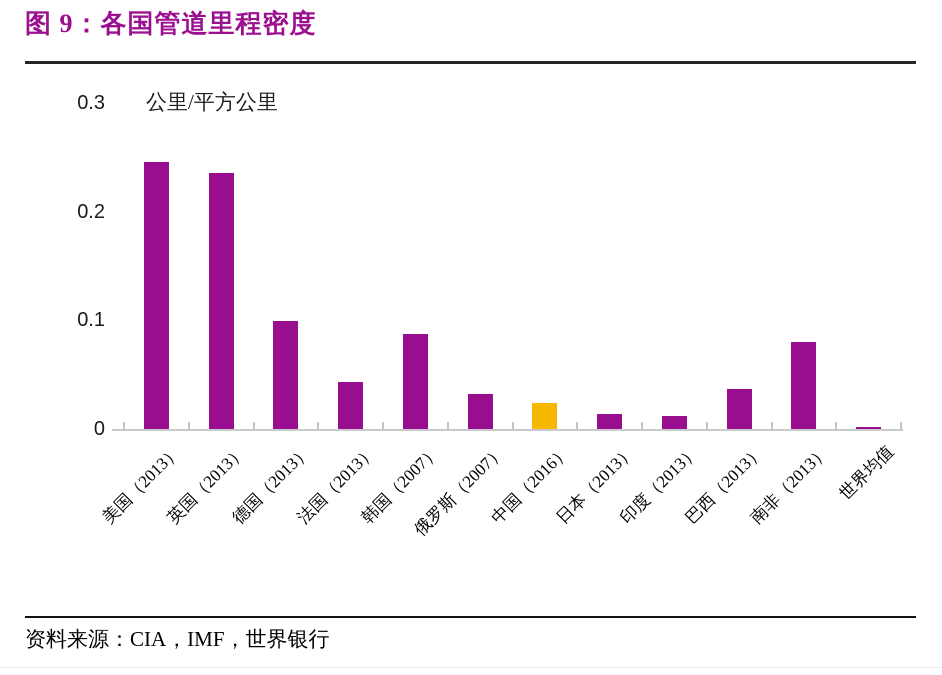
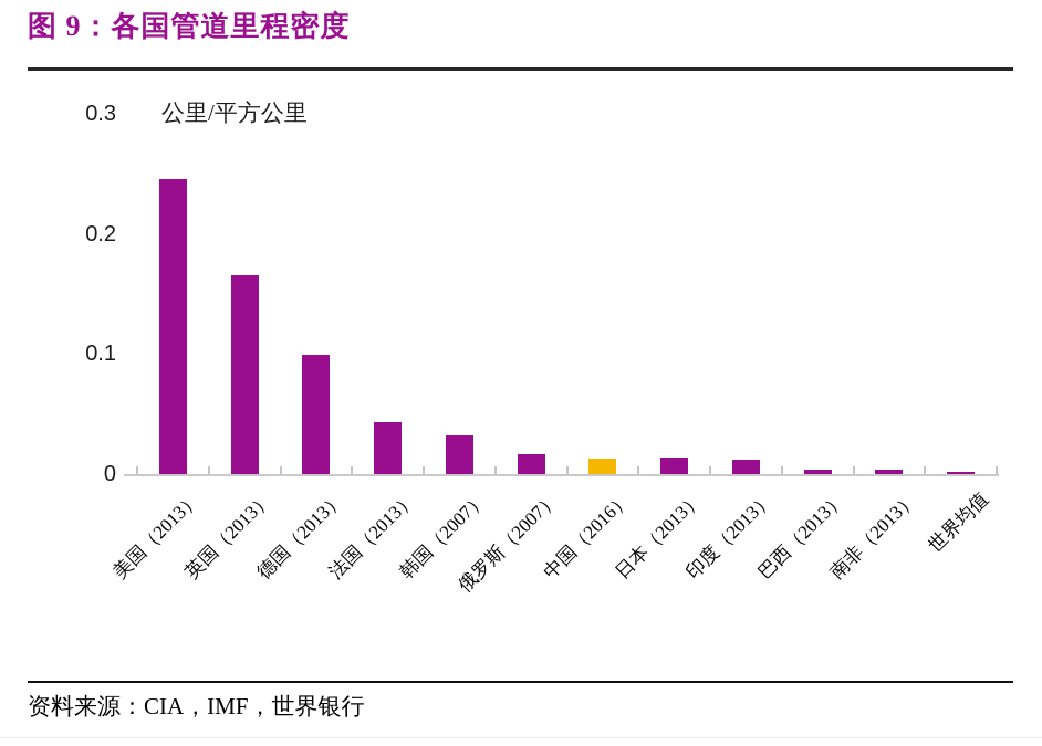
英国（2013）: 0.236 -> 0.166
韩国（2007）: 0.087 -> 0.032
俄罗斯（2007）: 0.032 -> 0.017
中国（2016）: 0.024 -> 0.013
巴西（2013）: 0.037 -> 0.004
南非（2013）: 0.080 -> 0.004
